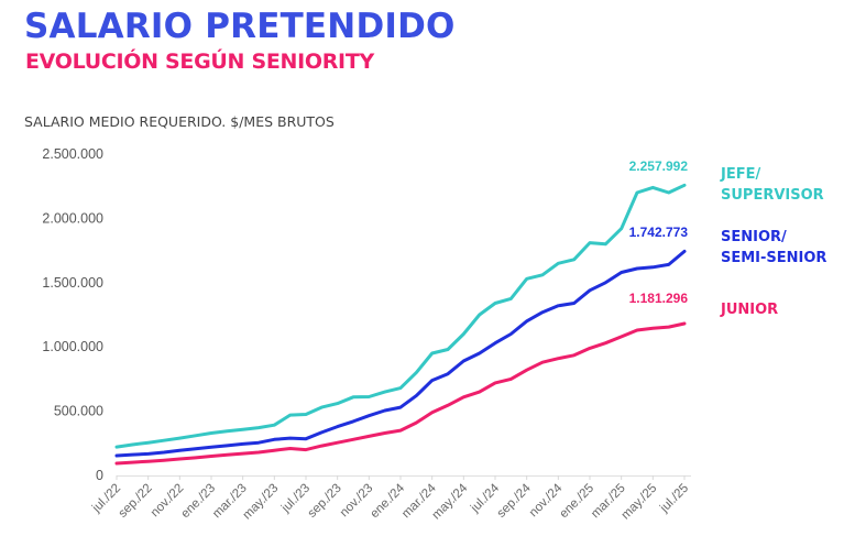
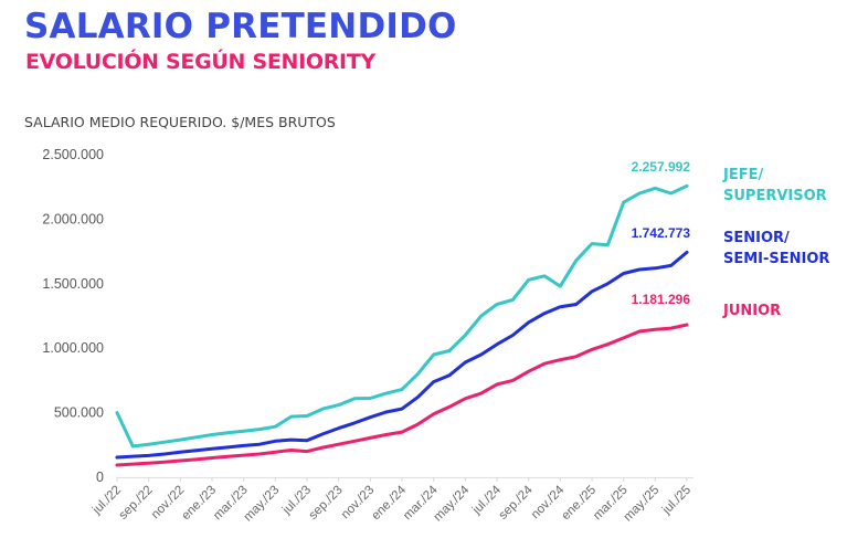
JEFE/ SUPERVISOR/jul./22: 220000 -> 500000
JEFE/ SUPERVISOR/nov./24: 1650000 -> 1480000
JEFE/ SUPERVISOR/mar./25: 1920000 -> 2130000
